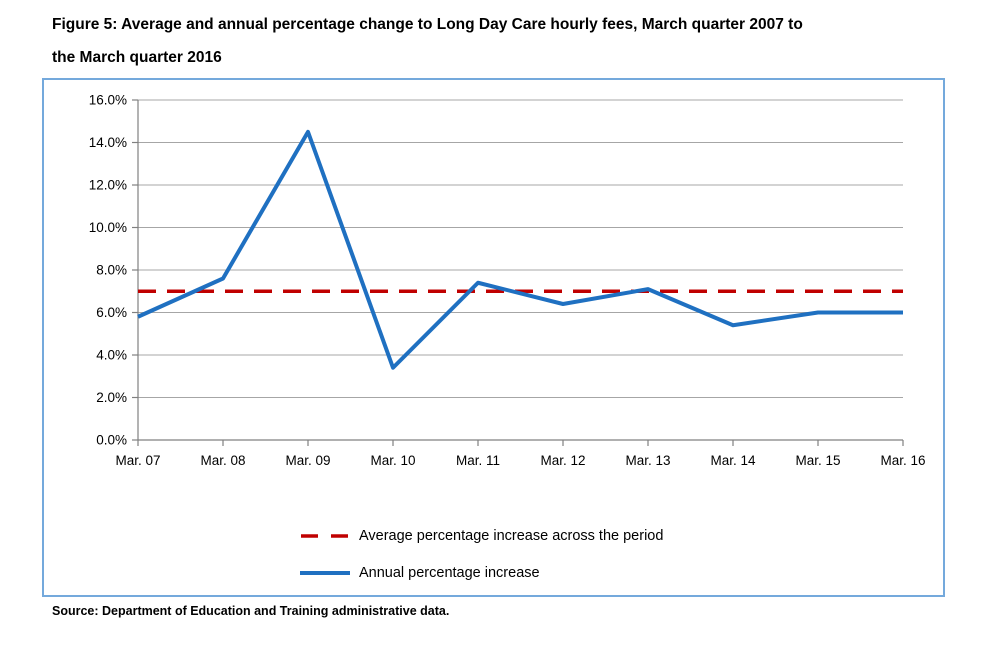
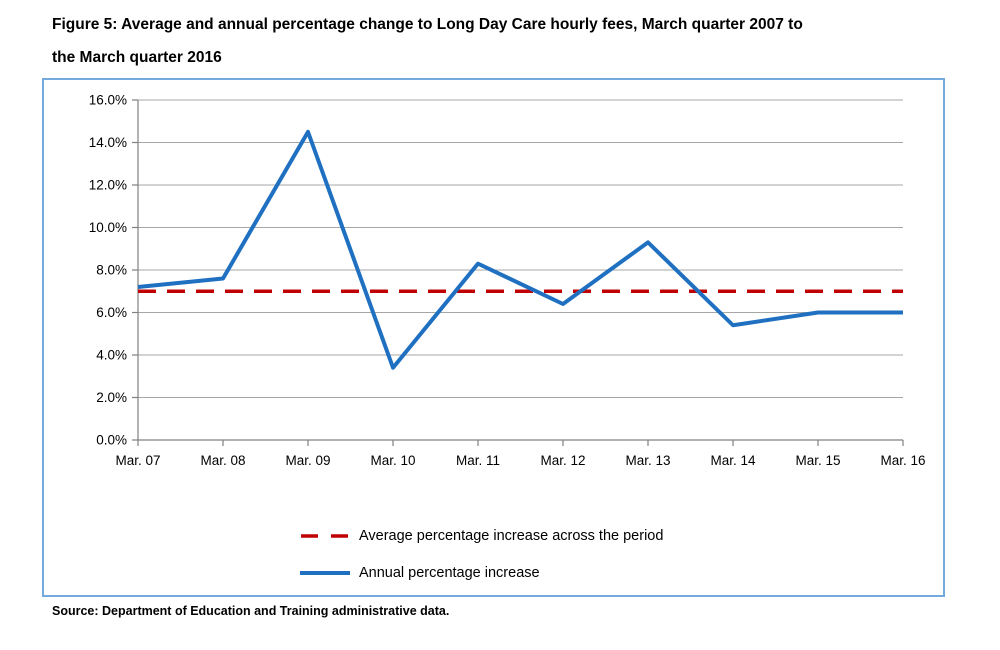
Annual percentage increase/Mar. 07: 5.8% -> 7.2%
Annual percentage increase/Mar. 11: 7.4% -> 8.3%
Annual percentage increase/Mar. 13: 7.1% -> 9.3%
